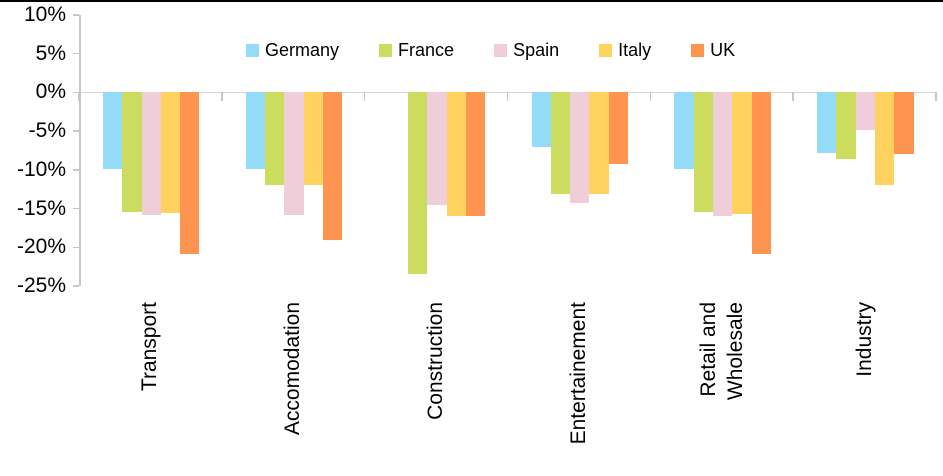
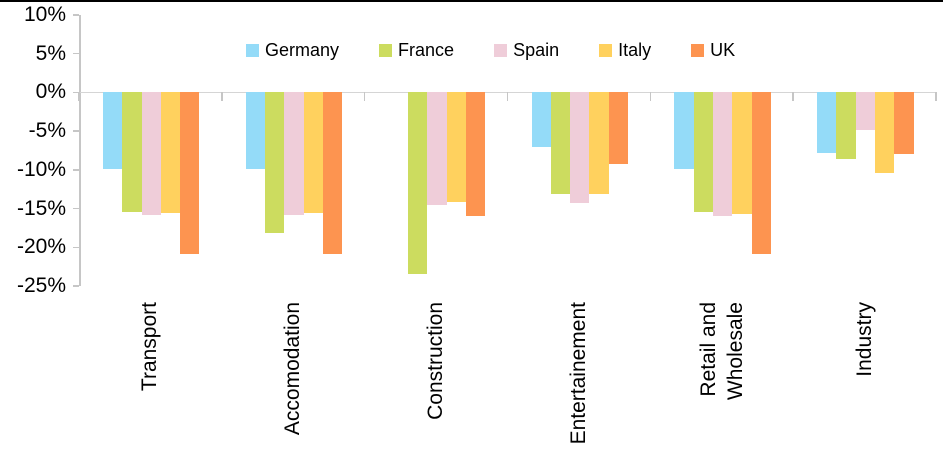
France/Accomodation: -12% -> -18%
Italy/Accomodation: -12% -> -16%
UK/Accomodation: -19% -> -21%
Italy/Construction: -16% -> -14%
Italy/Industry: -12% -> -10%
